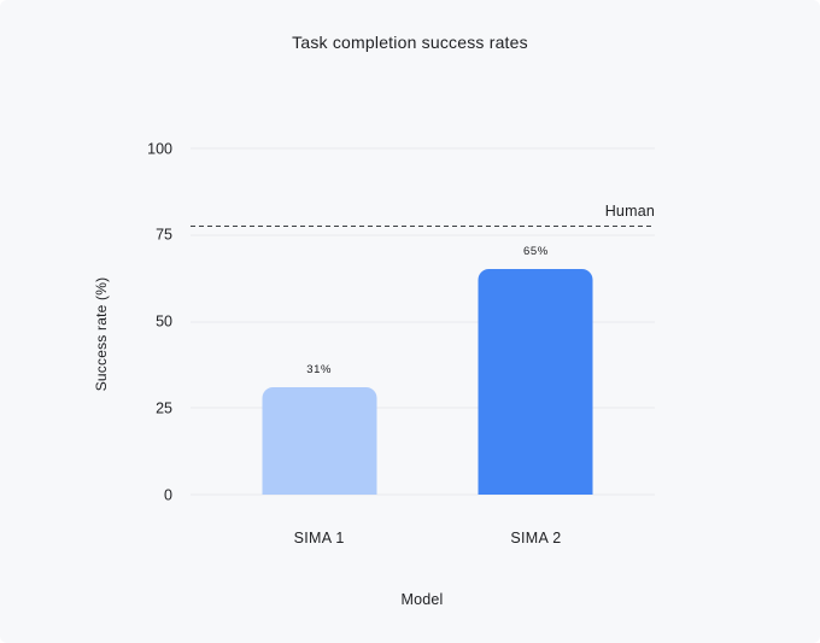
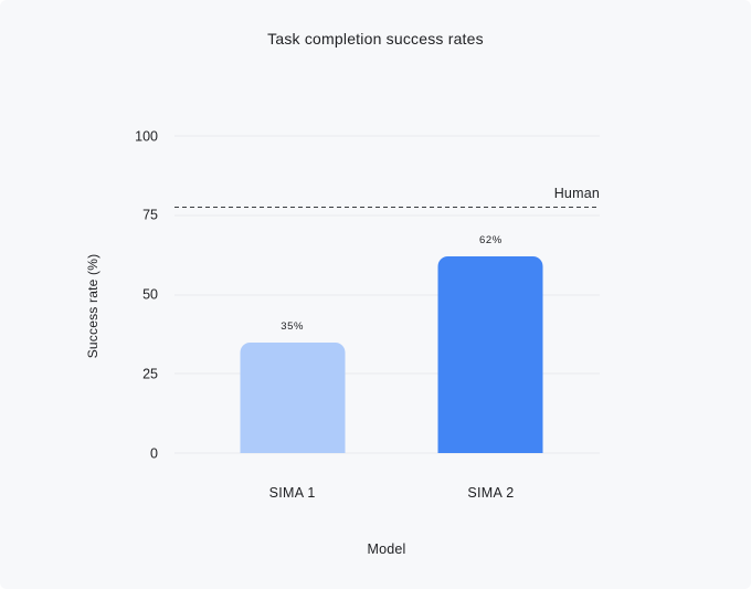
SIMA 1: 31% -> 35%
SIMA 2: 65% -> 62%
